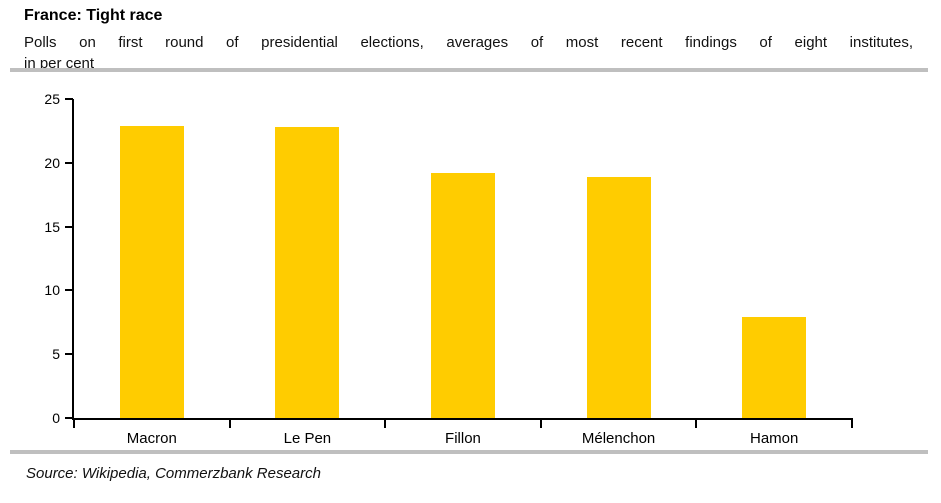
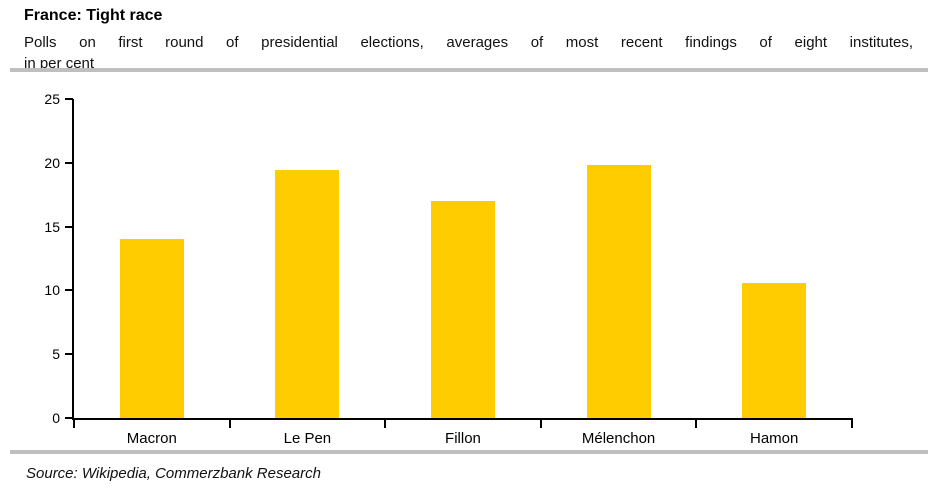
Macron: 22.9 -> 14.0
Le Pen: 22.8 -> 19.4
Fillon: 19.2 -> 17.0
Mélenchon: 18.9 -> 19.8
Hamon: 7.9 -> 10.6
